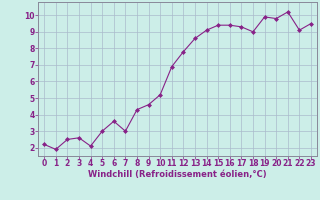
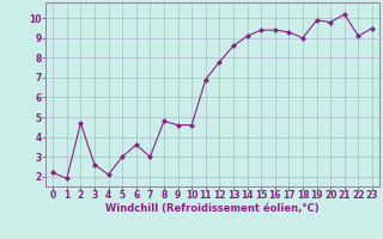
2: 2.5 -> 4.7
8: 4.3 -> 4.8
10: 5.2 -> 4.6
